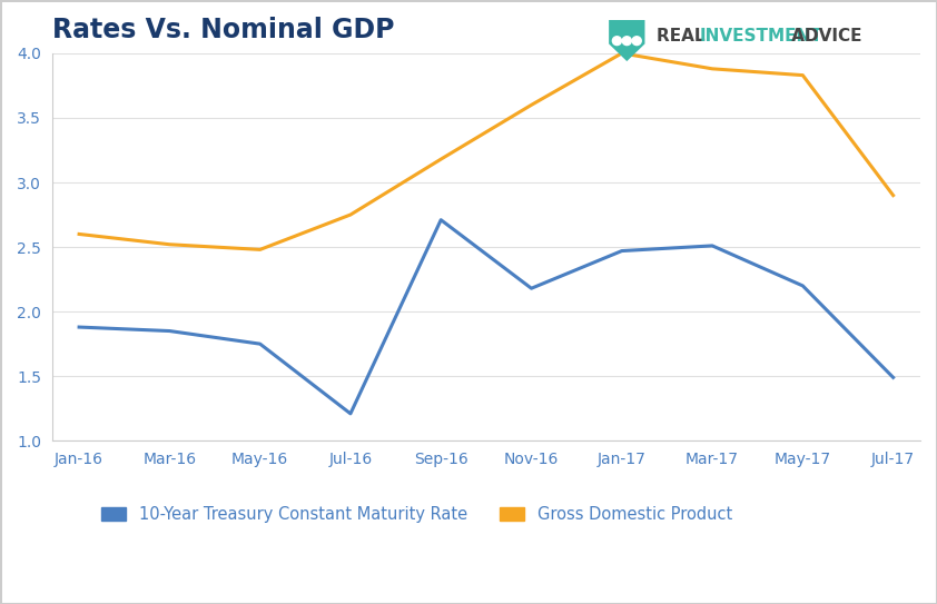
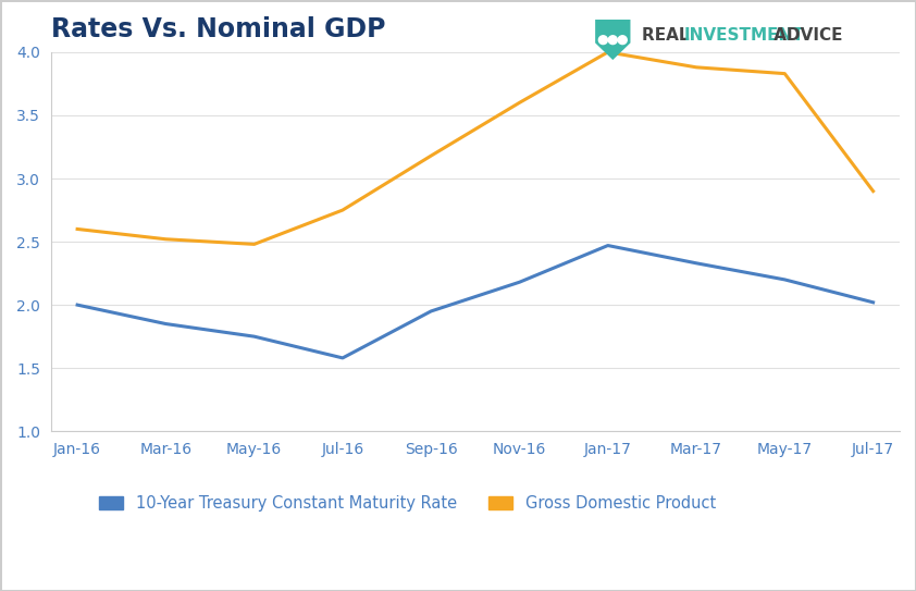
10-Year Treasury Constant Maturity Rate/Jan-16: 1.88 -> 2.00
10-Year Treasury Constant Maturity Rate/Jul-16: 1.21 -> 1.58
10-Year Treasury Constant Maturity Rate/Sep-16: 2.71 -> 1.95
10-Year Treasury Constant Maturity Rate/Mar-17: 2.51 -> 2.33
10-Year Treasury Constant Maturity Rate/Jul-17: 1.49 -> 2.02
